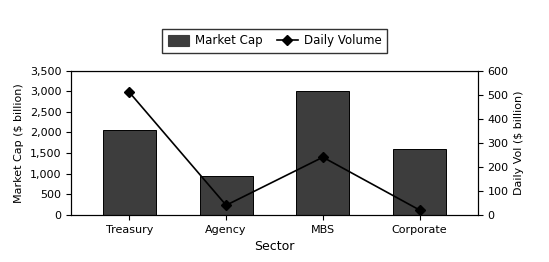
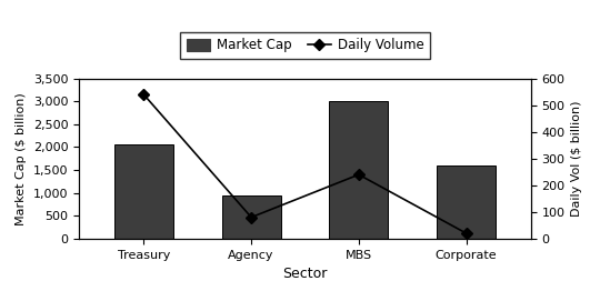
Daily Volume/Treasury: 510 -> 540
Daily Volume/Agency: 40 -> 80
